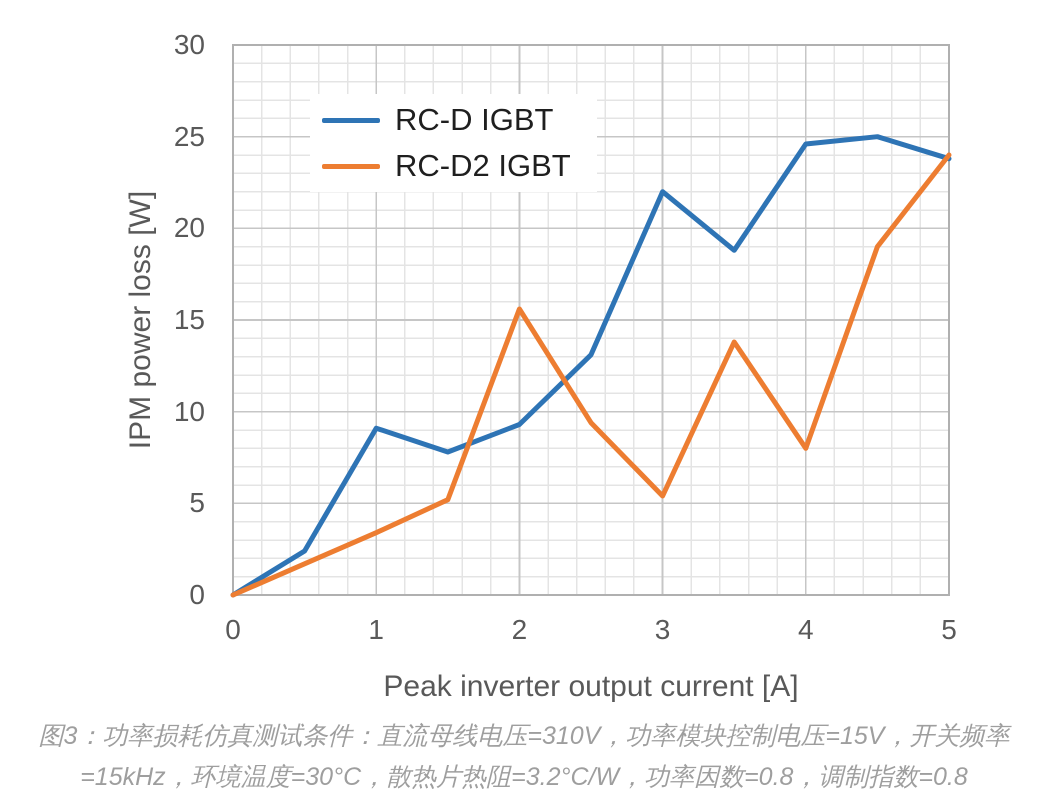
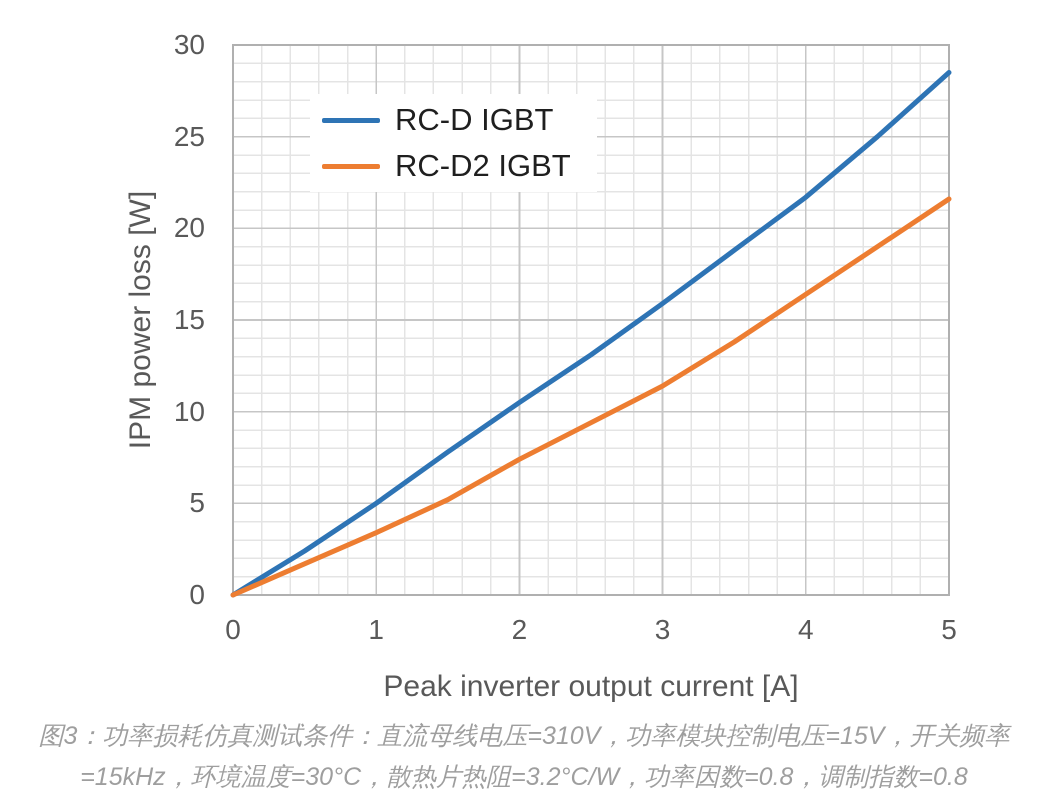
RC-D IGBT/1: 9.1 -> 5.0
RC-D IGBT/2: 9.3 -> 10.5
RC-D2 IGBT/2: 15.6 -> 7.4
RC-D IGBT/3: 22.0 -> 15.9
RC-D2 IGBT/3: 5.4 -> 11.4
RC-D IGBT/4: 24.6 -> 21.7
RC-D2 IGBT/4: 8.0 -> 16.4
RC-D IGBT/5: 23.8 -> 28.5
RC-D2 IGBT/5: 24.0 -> 21.6
